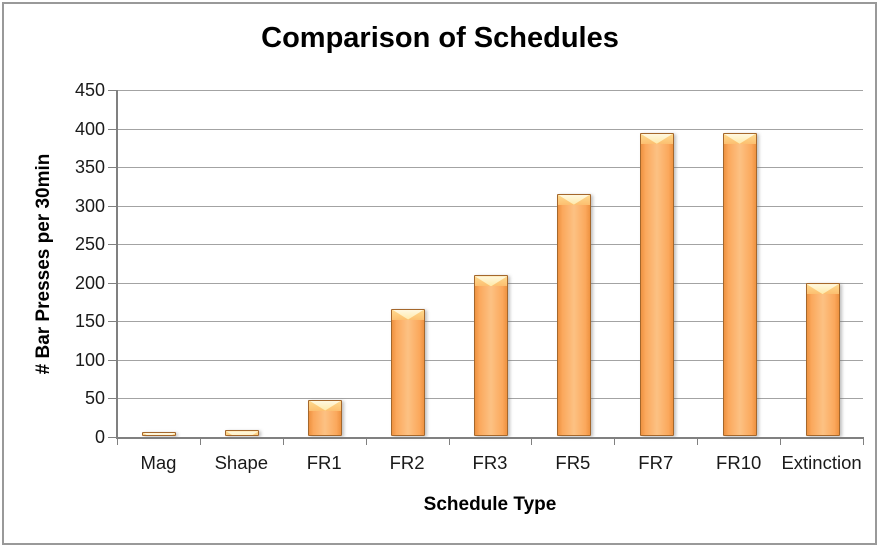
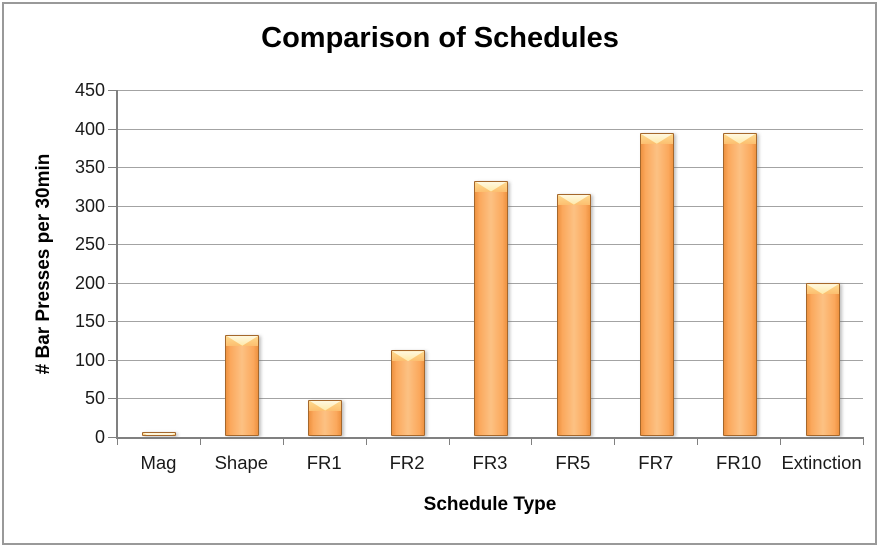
Shape: 10 -> 130
FR2: 160 -> 110
FR3: 210 -> 330
